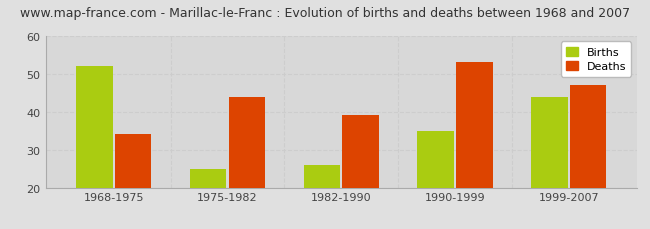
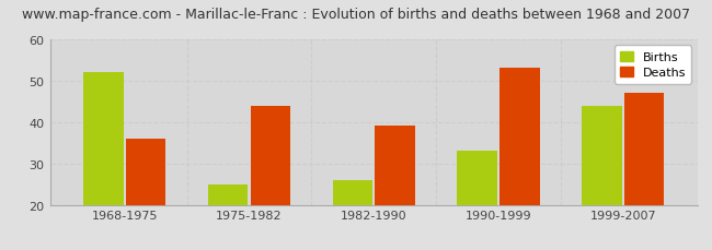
Deaths/1968-1975: 34 -> 36
Births/1990-1999: 35 -> 33
